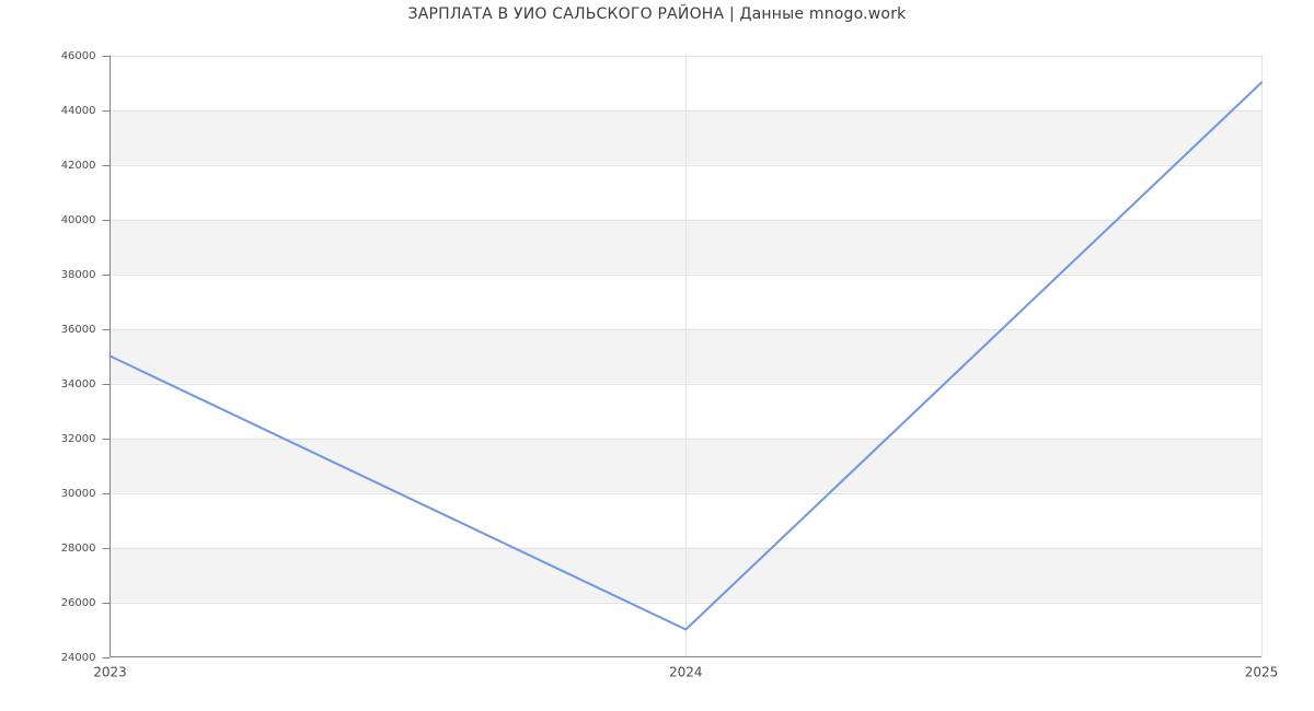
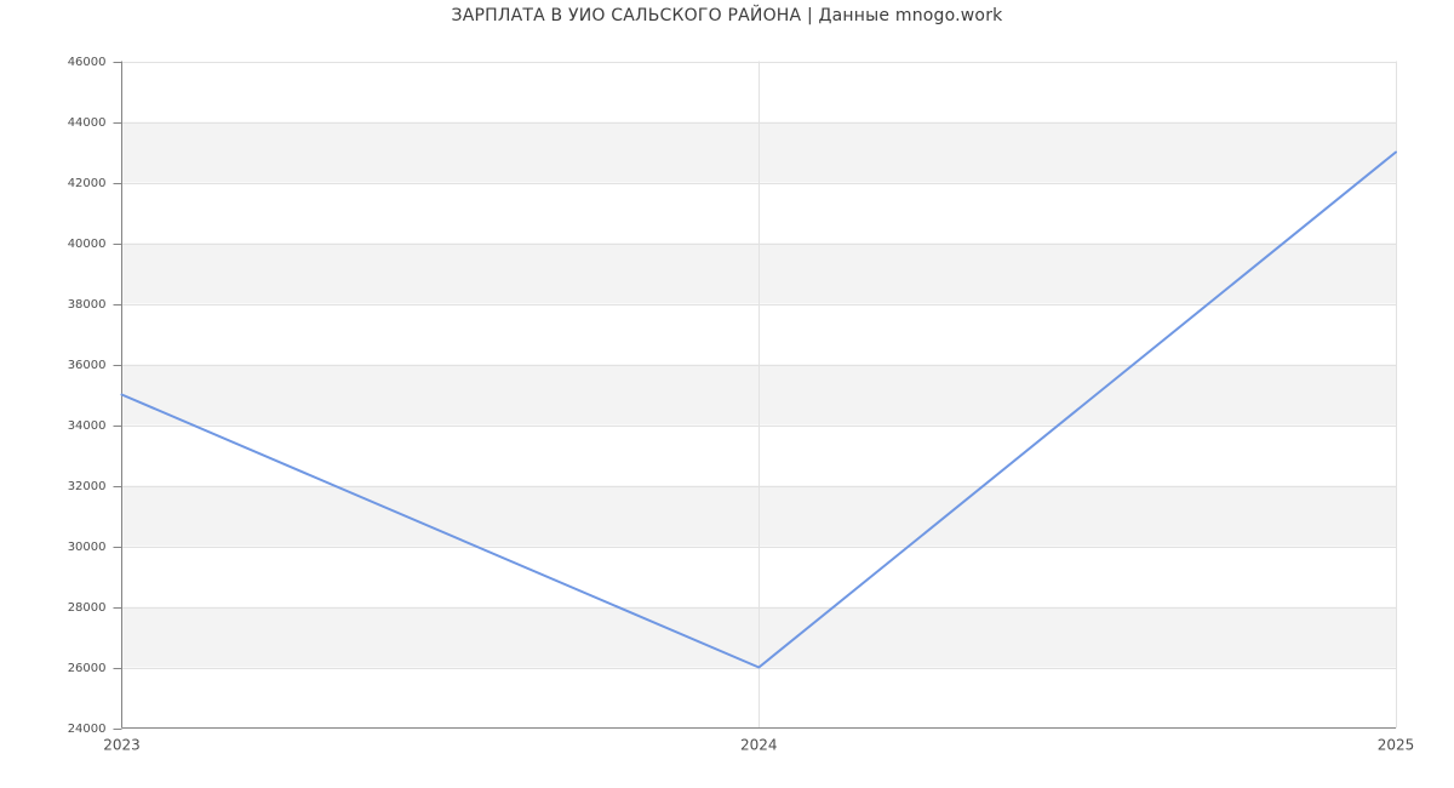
2024: 25000 -> 26000
2025: 45000 -> 43000
